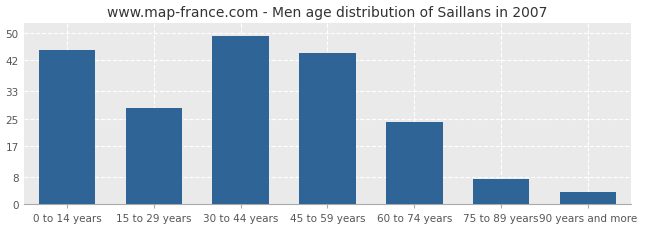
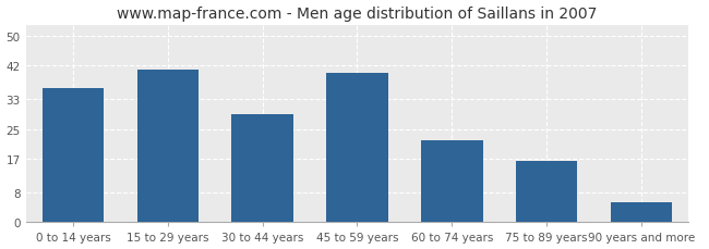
0 to 14 years: 45.0 -> 36.0
15 to 29 years: 28.0 -> 41.0
30 to 44 years: 49.0 -> 29.0
45 to 59 years: 44.0 -> 40.0
60 to 74 years: 24.0 -> 22.0
75 to 89 years: 7.5 -> 16.5
90 years and more: 3.5 -> 5.5
